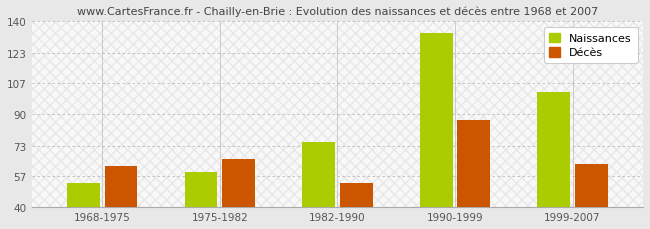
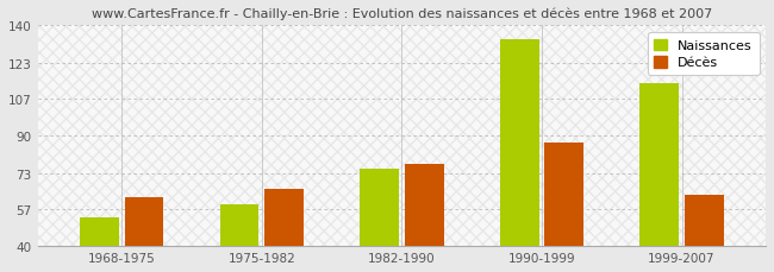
Décès/1982-1990: 53 -> 77
Naissances/1999-2007: 102 -> 114
